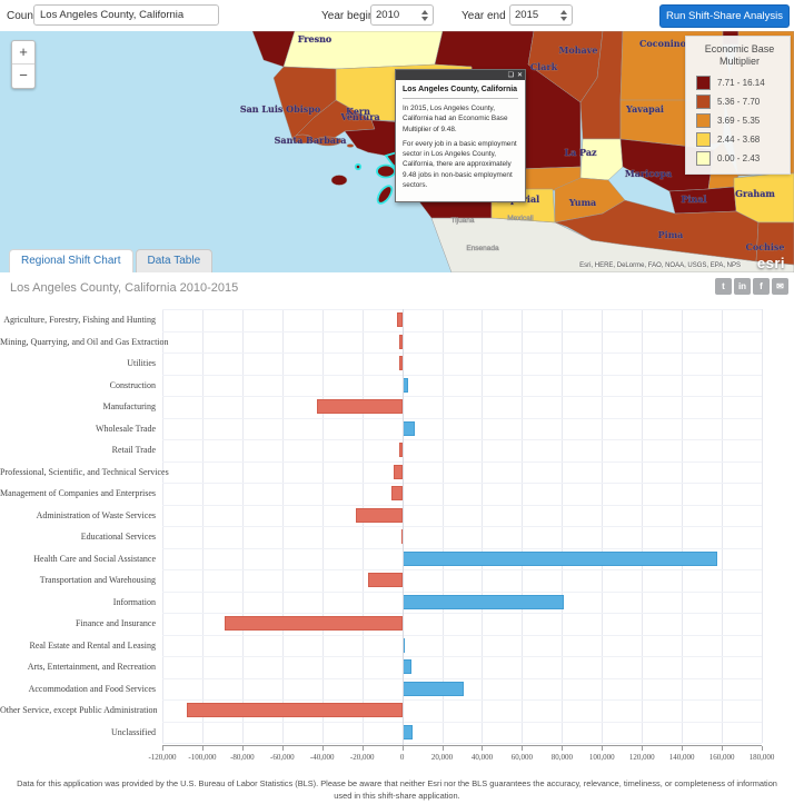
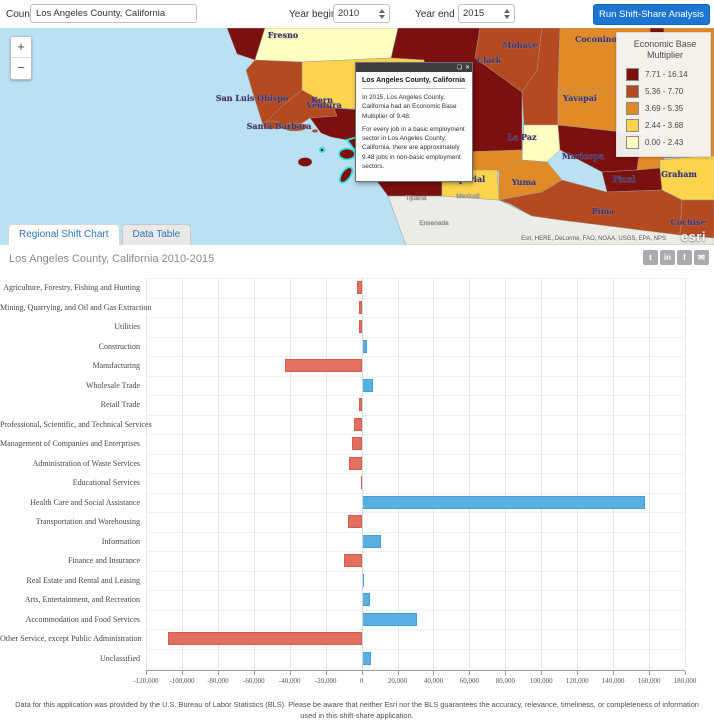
Administration of Waste Services: -23000 -> -7000
Transportation and Warehousing: -17000 -> -8000
Information: 81000 -> 11000
Finance and Insurance: -89000 -> -10000
